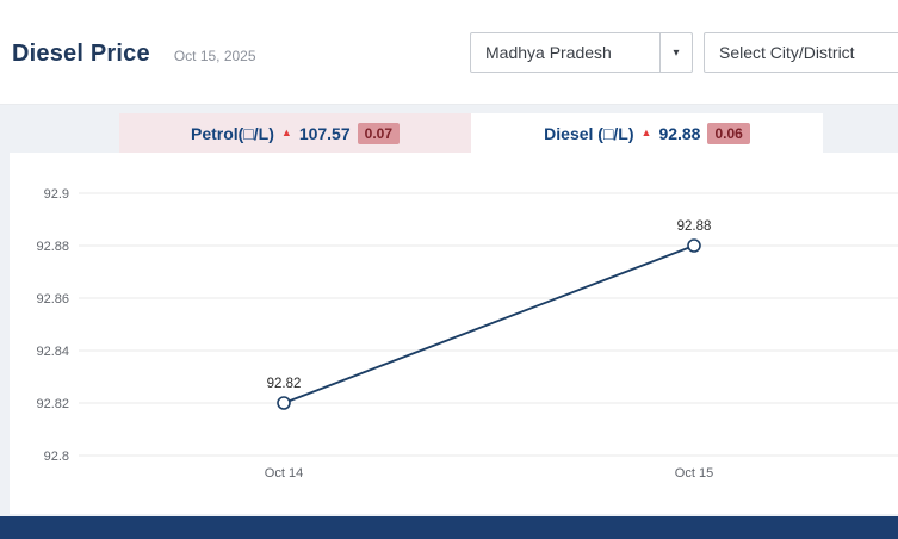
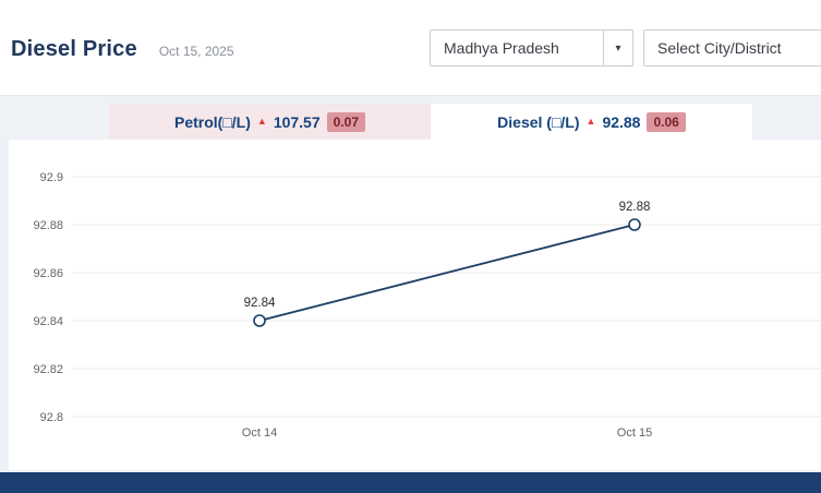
Oct 14: 92.82 -> 92.84
